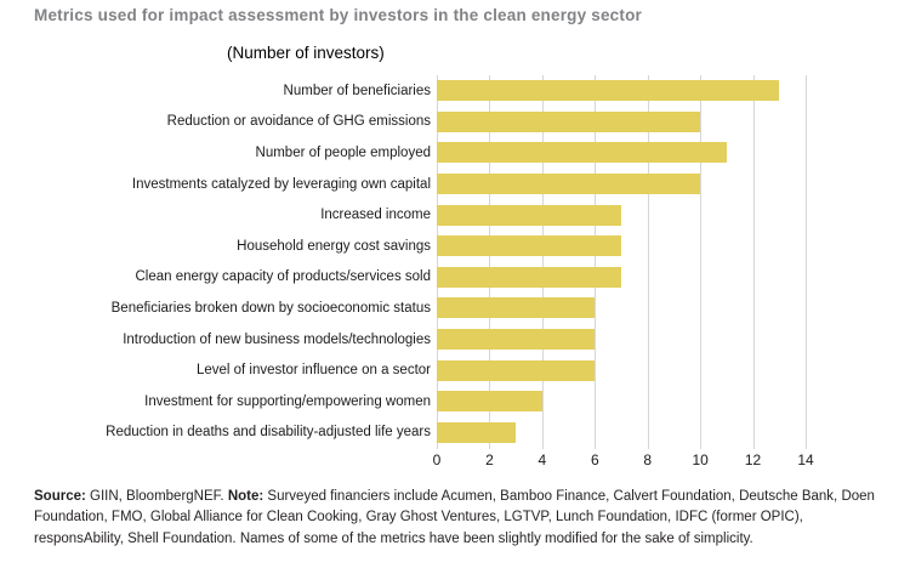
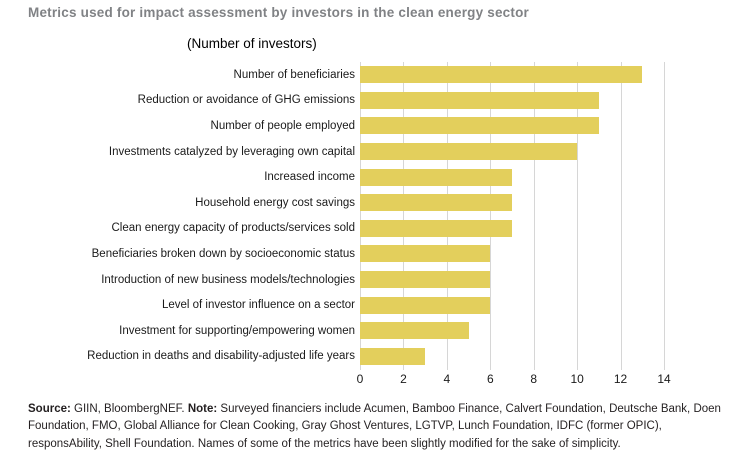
Reduction or avoidance of GHG emissions: 10 -> 11
Investment for supporting/empowering women: 4 -> 5
